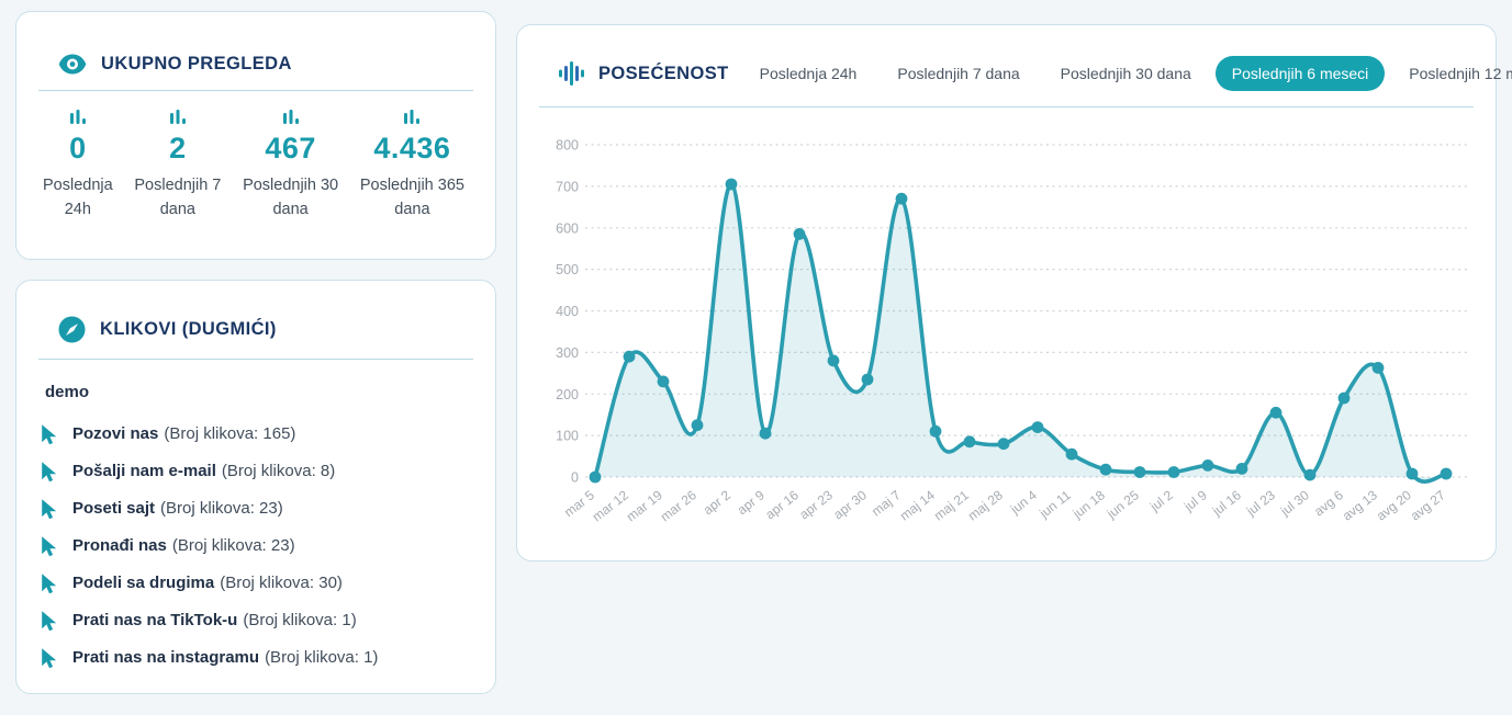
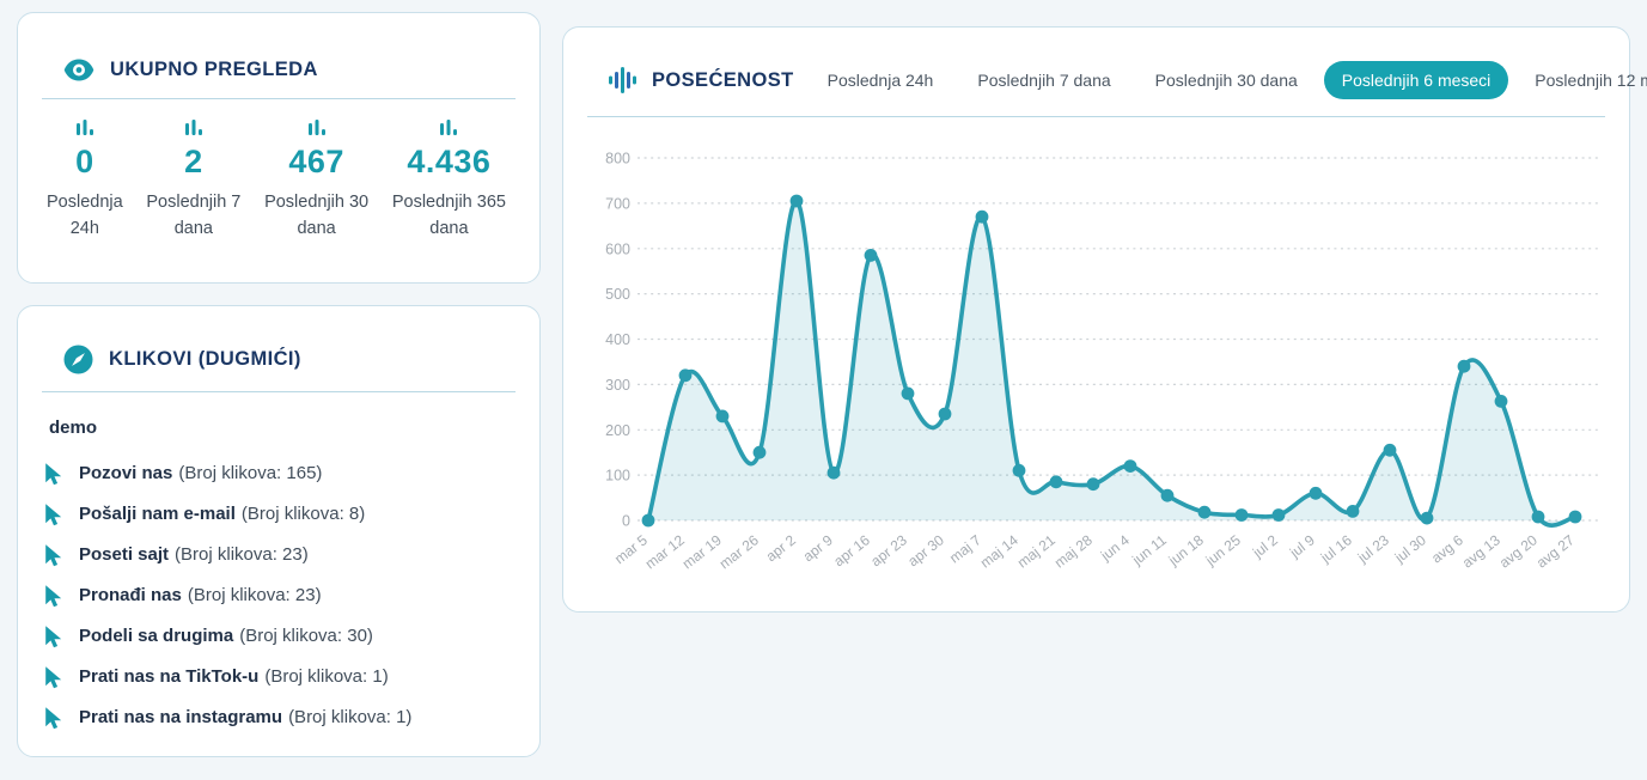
mar 12: 290 -> 320
mar 26: 120 -> 150
jul 9: 30 -> 60
avg 6: 190 -> 340
